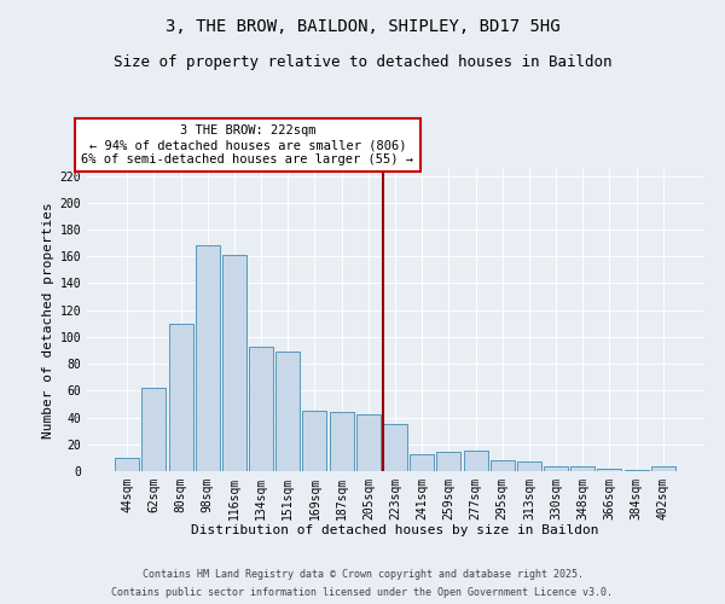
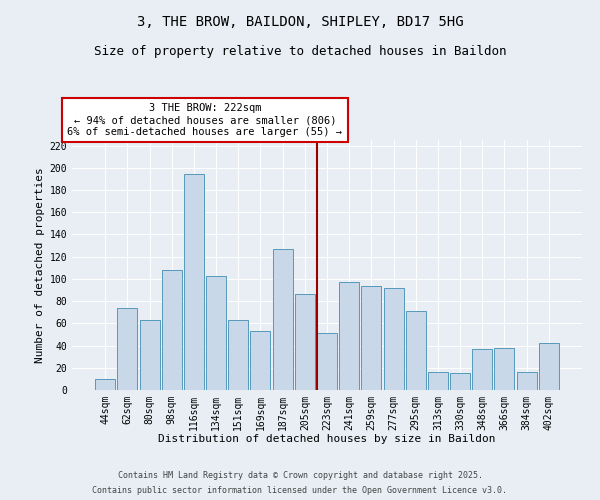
62sqm: 62 -> 74
80sqm: 110 -> 63
98sqm: 168 -> 108
116sqm: 161 -> 194
134sqm: 93 -> 103
151sqm: 89 -> 63
169sqm: 45 -> 53
187sqm: 44 -> 127
205sqm: 42 -> 86
223sqm: 35 -> 51
241sqm: 13 -> 97
259sqm: 14 -> 94
277sqm: 15 -> 92
295sqm: 8 -> 71
313sqm: 7 -> 16
330sqm: 4 -> 15
348sqm: 4 -> 37
366sqm: 2 -> 38
384sqm: 1 -> 16
402sqm: 4 -> 42
